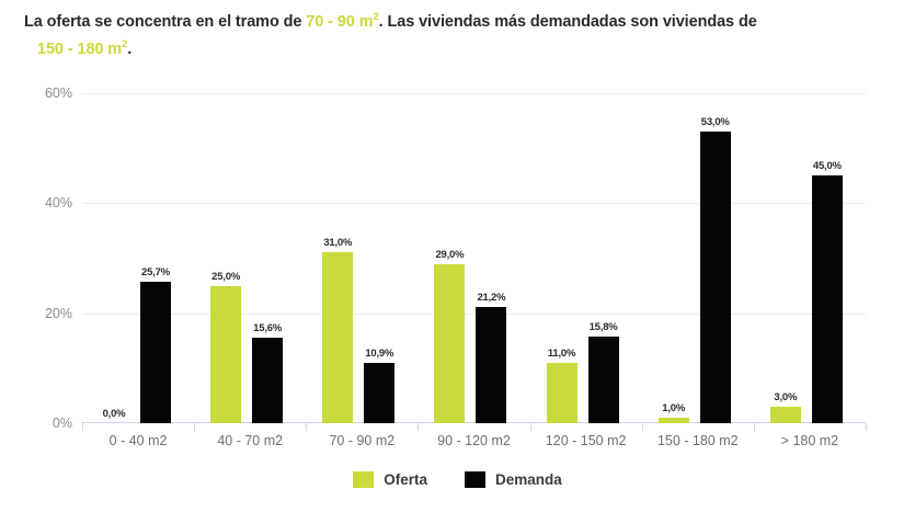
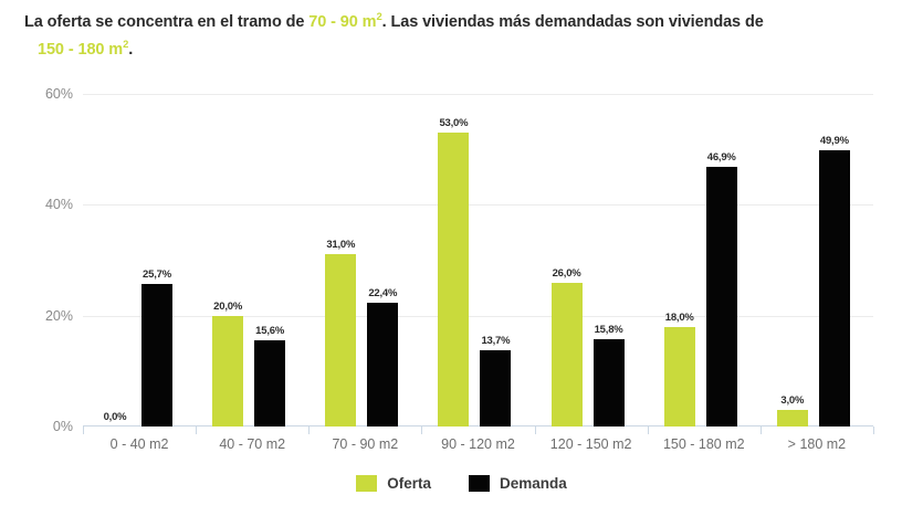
Oferta/40 - 70 m2: 25,0% -> 20,0%
Demanda/70 - 90 m2: 10,9% -> 22,4%
Oferta/90 - 120 m2: 29,0% -> 53,0%
Demanda/90 - 120 m2: 21,2% -> 13,7%
Oferta/120 - 150 m2: 11,0% -> 26,0%
Oferta/150 - 180 m2: 1,0% -> 18,0%
Demanda/150 - 180 m2: 53,0% -> 46,9%
Demanda/> 180 m2: 45,0% -> 49,9%
